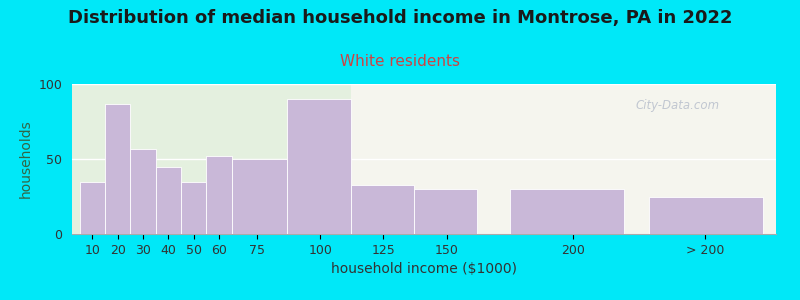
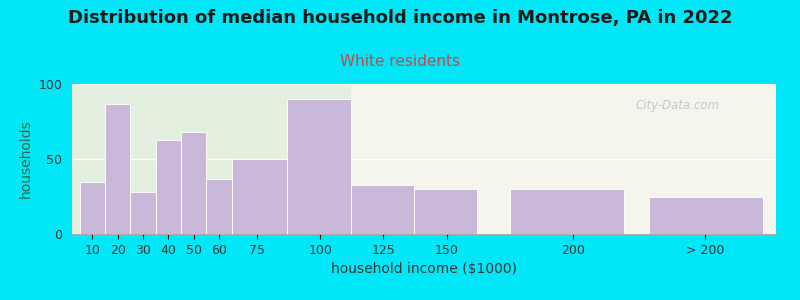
30: 57 -> 28
40: 45 -> 63
50: 35 -> 68
60: 52 -> 37
